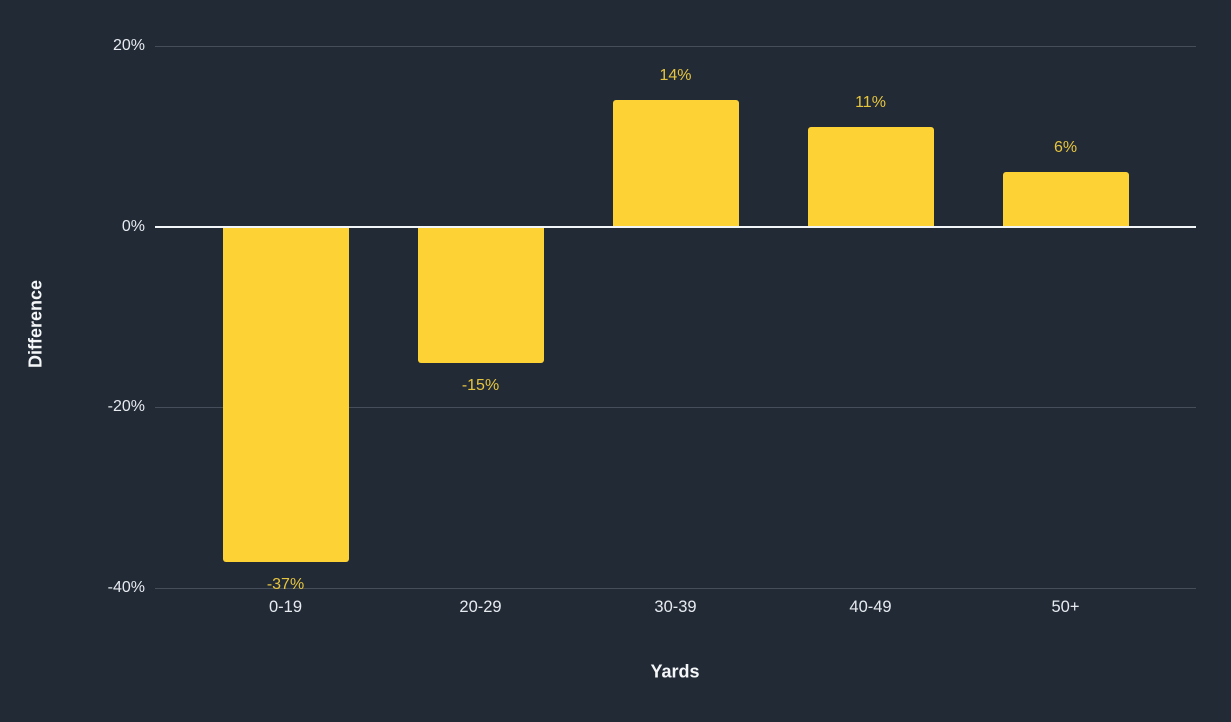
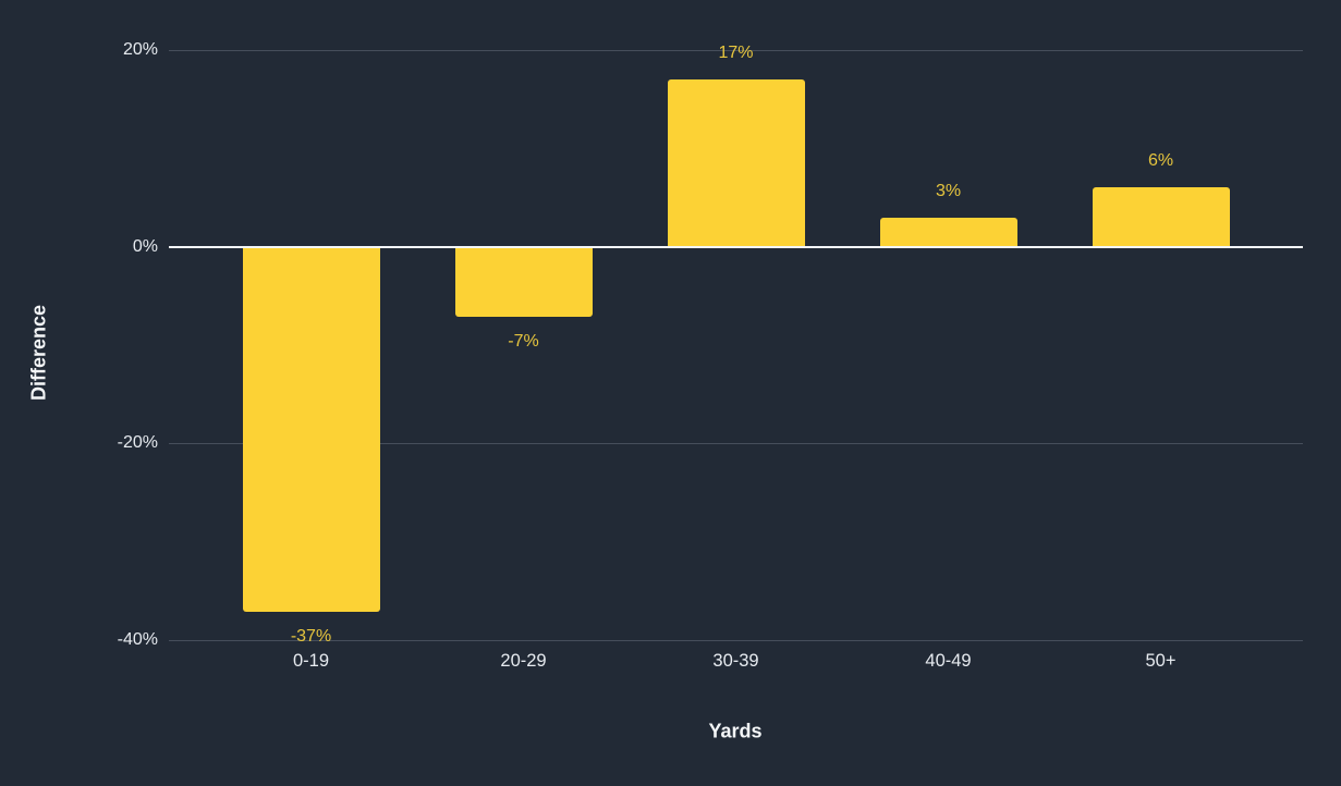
20-29: -15% -> -7%
30-39: 14% -> 17%
40-49: 11% -> 3%
